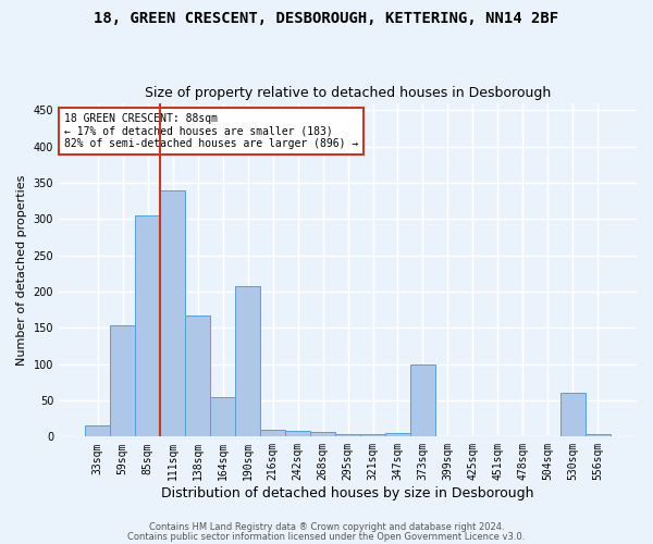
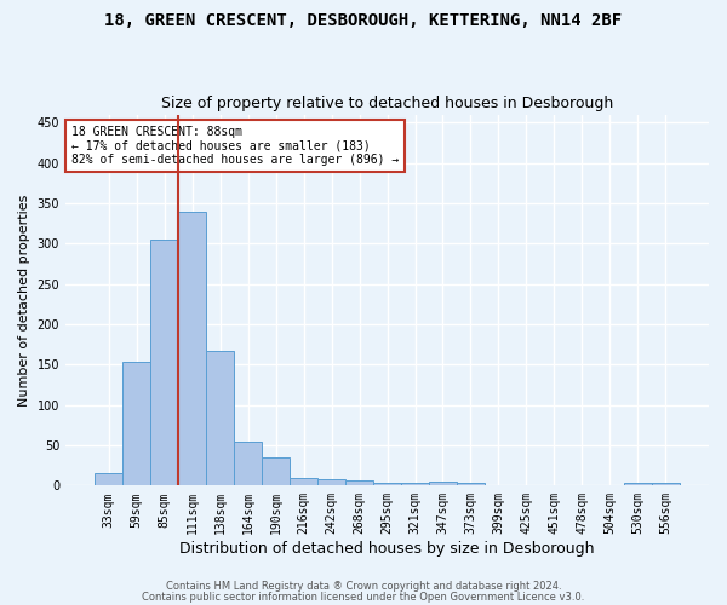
190sqm: 208 -> 35
373sqm: 100 -> 4
530sqm: 60 -> 4
